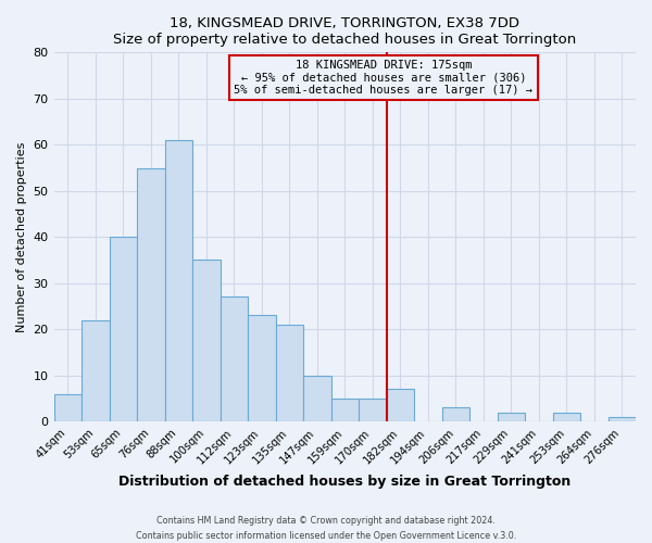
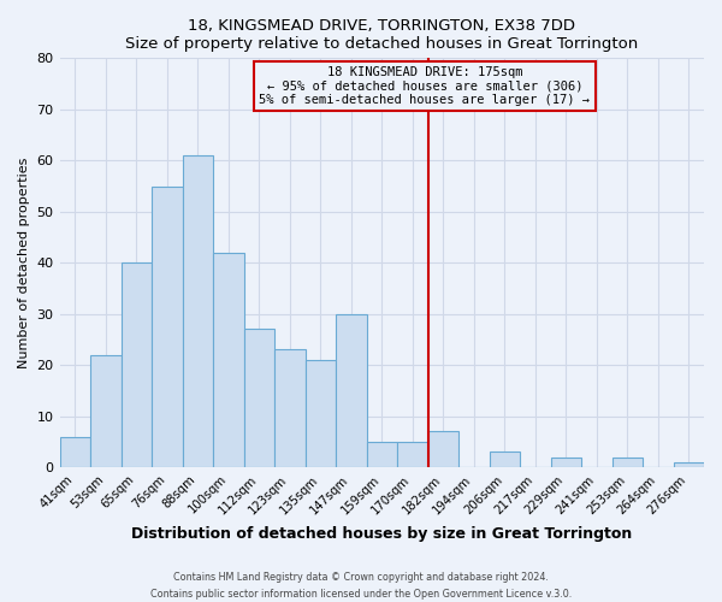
100sqm: 35 -> 42
147sqm: 10 -> 30
